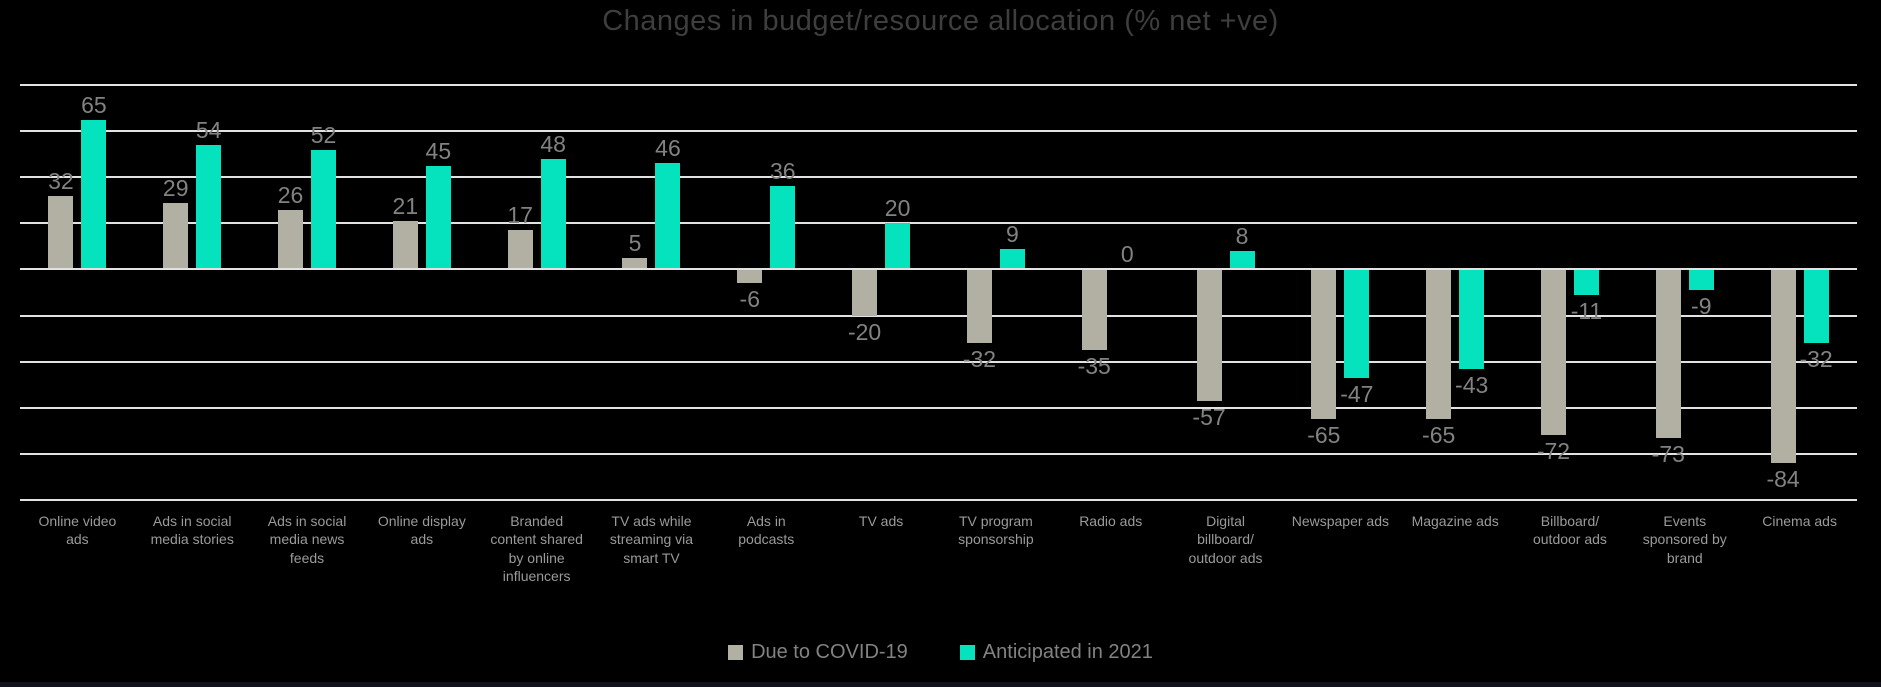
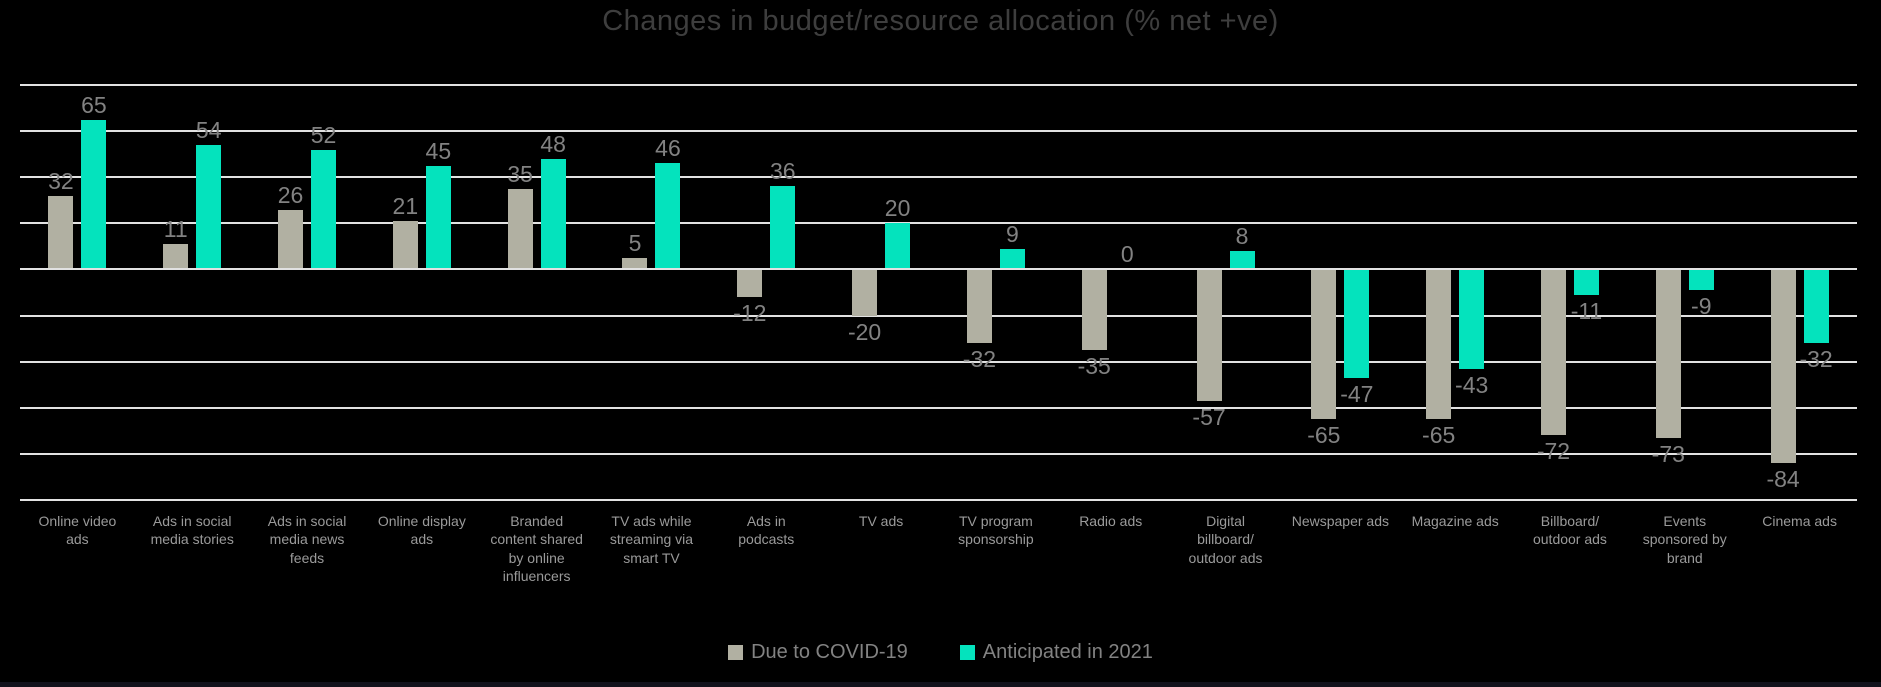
Due to COVID-19/Ads in social media stories: 29 -> 11
Due to COVID-19/Branded content shared by online influencers: 17 -> 35
Due to COVID-19/Ads in podcasts: -6 -> -12
